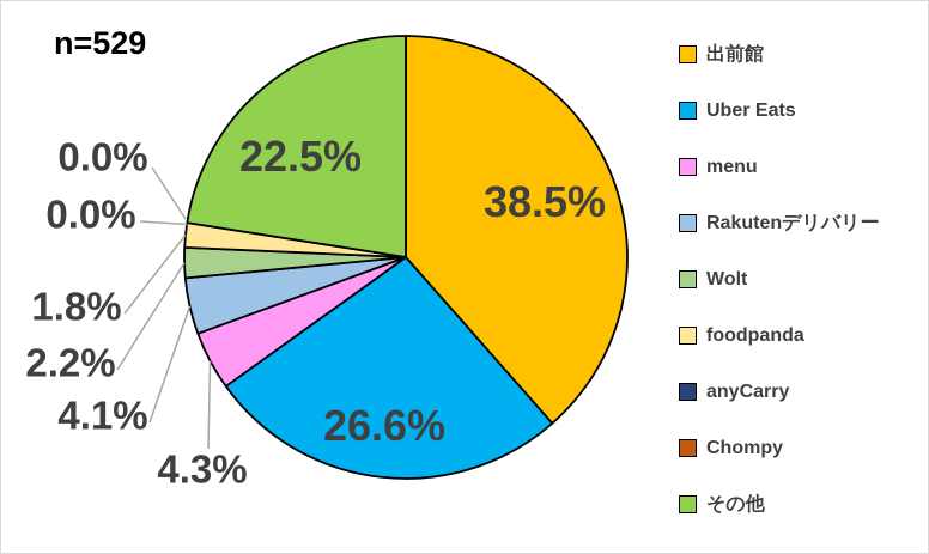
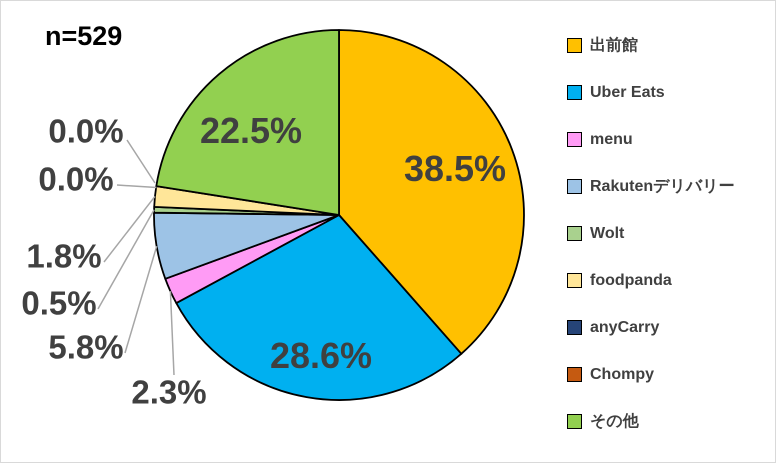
Uber Eats: 26.6% -> 28.6%
menu: 4.3% -> 2.3%
Rakutenデリバリー: 4.1% -> 5.8%
Wolt: 2.2% -> 0.5%
